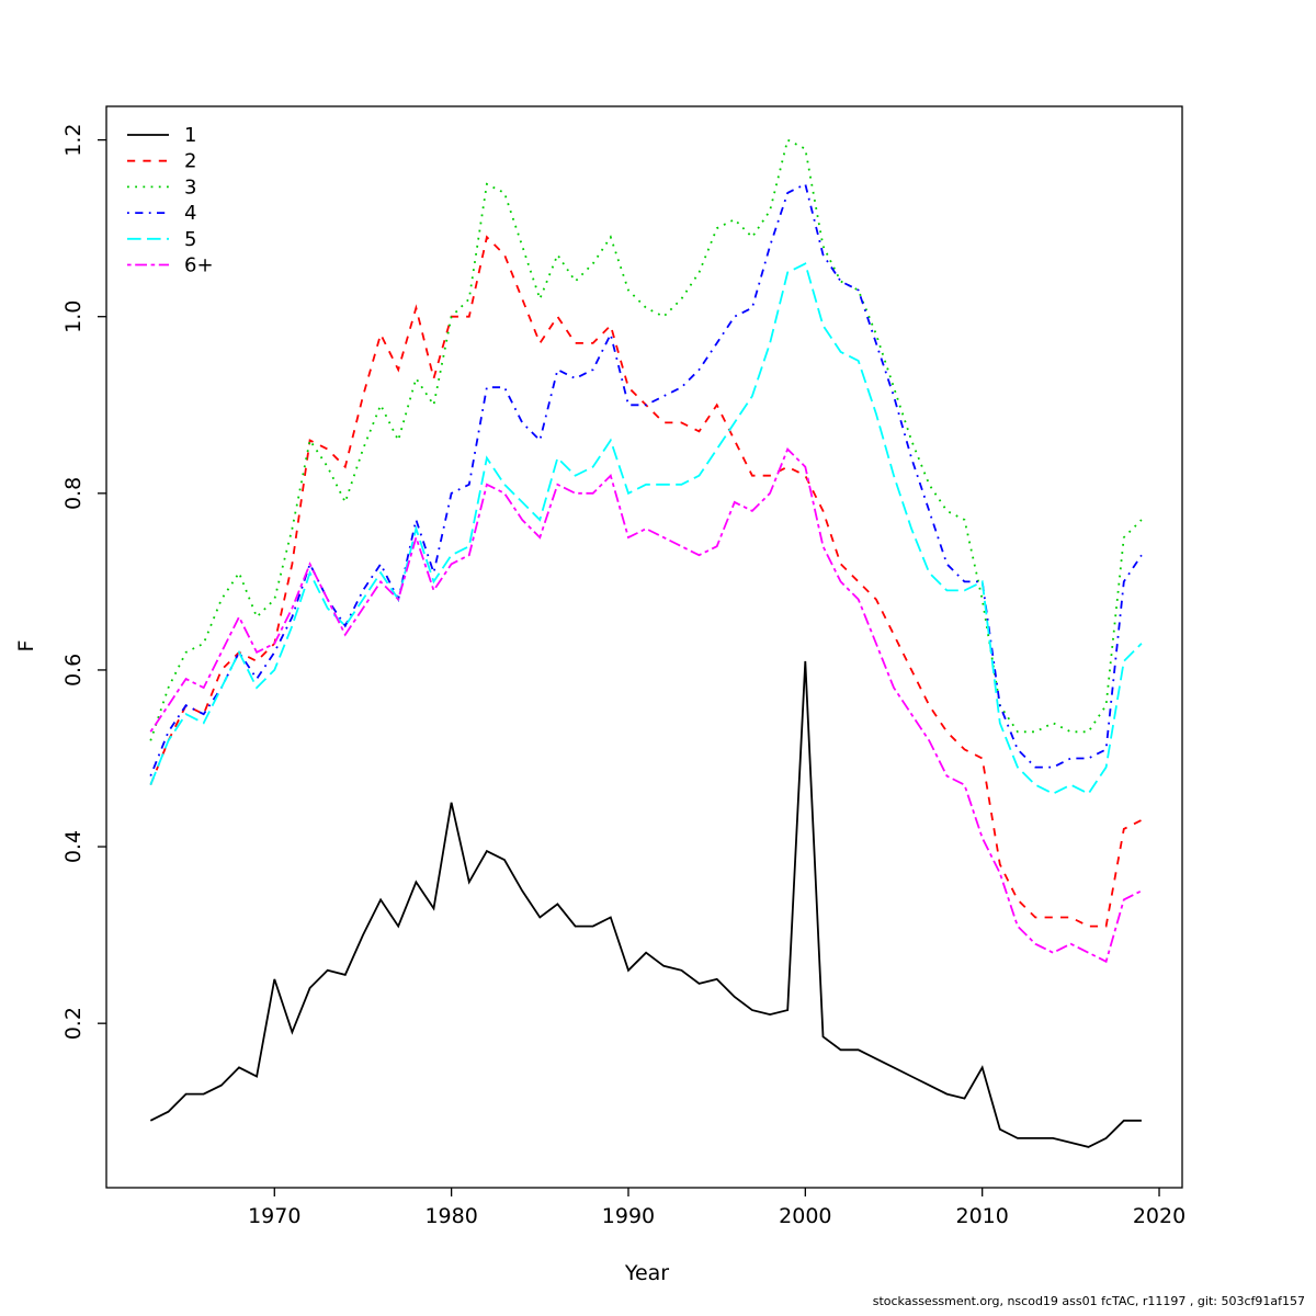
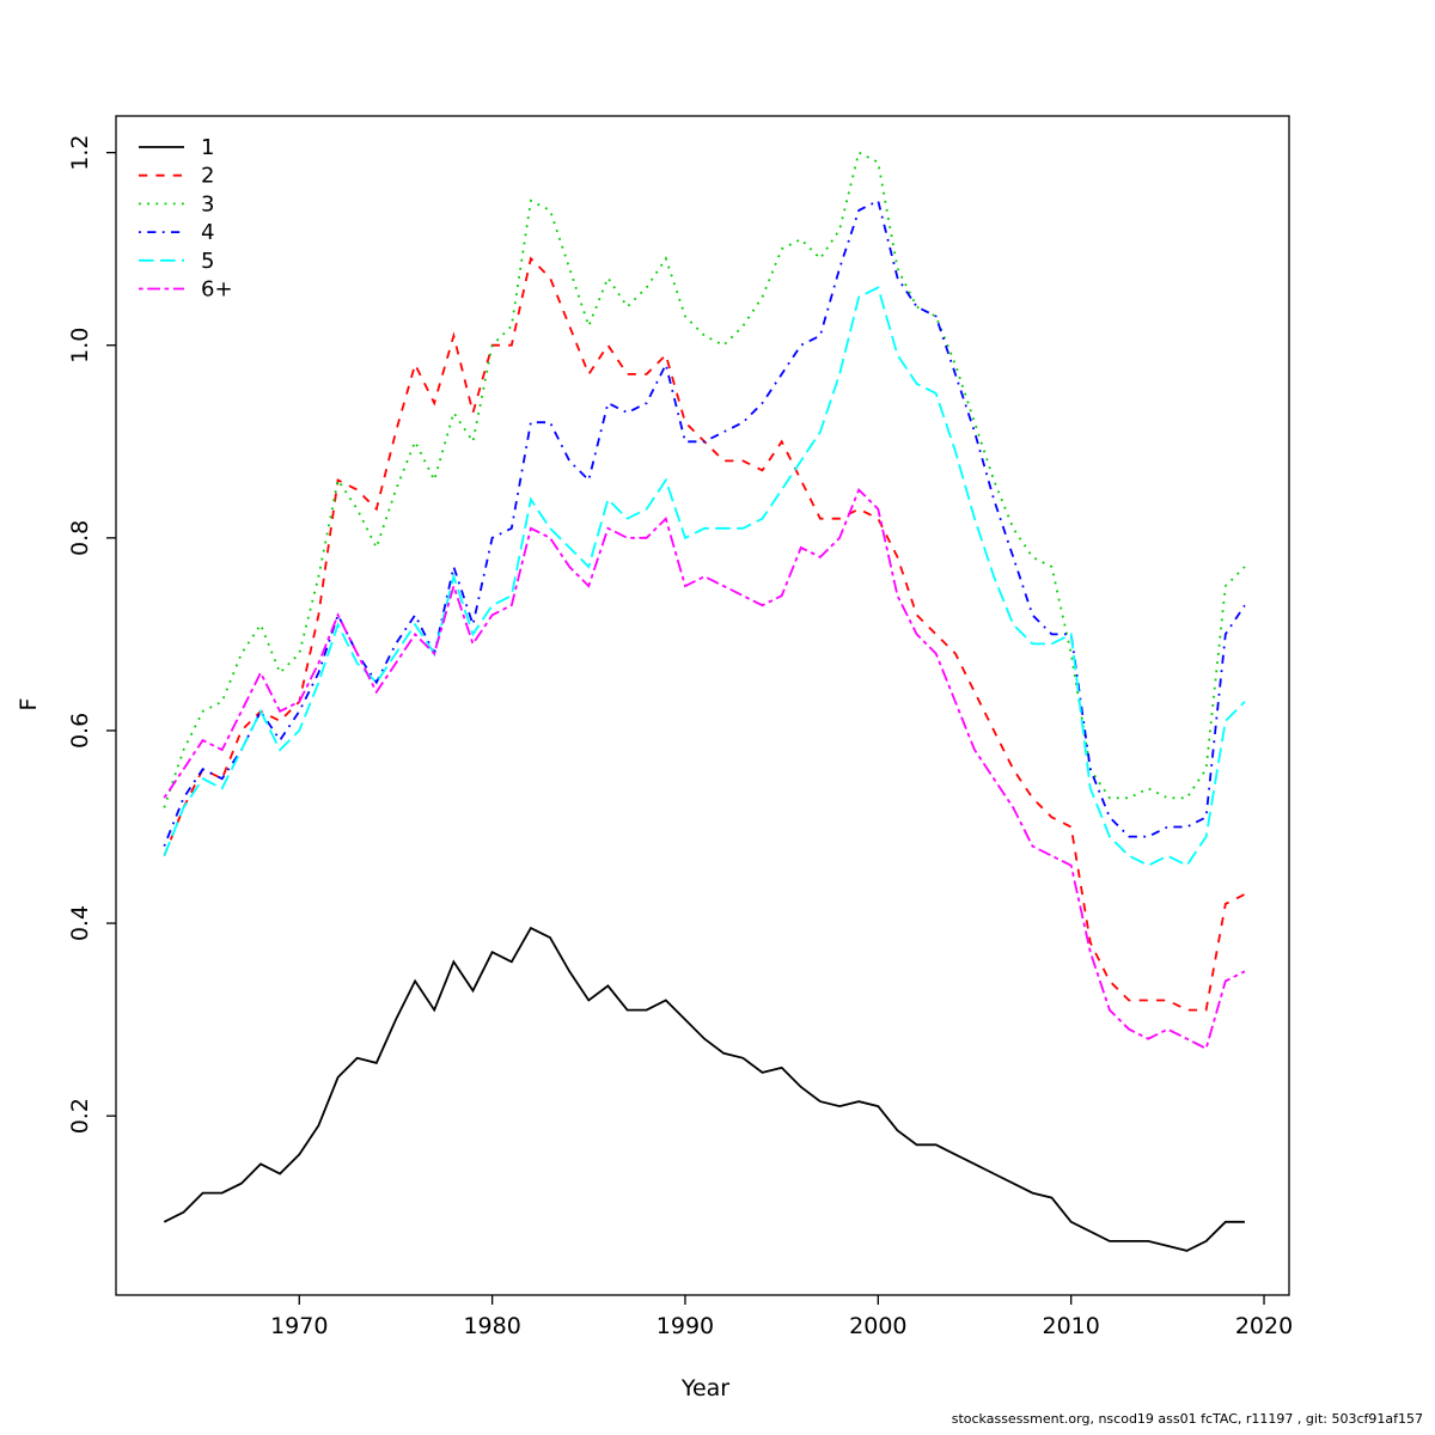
1/1970: 0.25 -> 0.16
1/1980: 0.45 -> 0.37
1/1990: 0.26 -> 0.30
1/2000: 0.61 -> 0.21
1/2010: 0.15 -> 0.09
6+/2010: 0.41 -> 0.46
